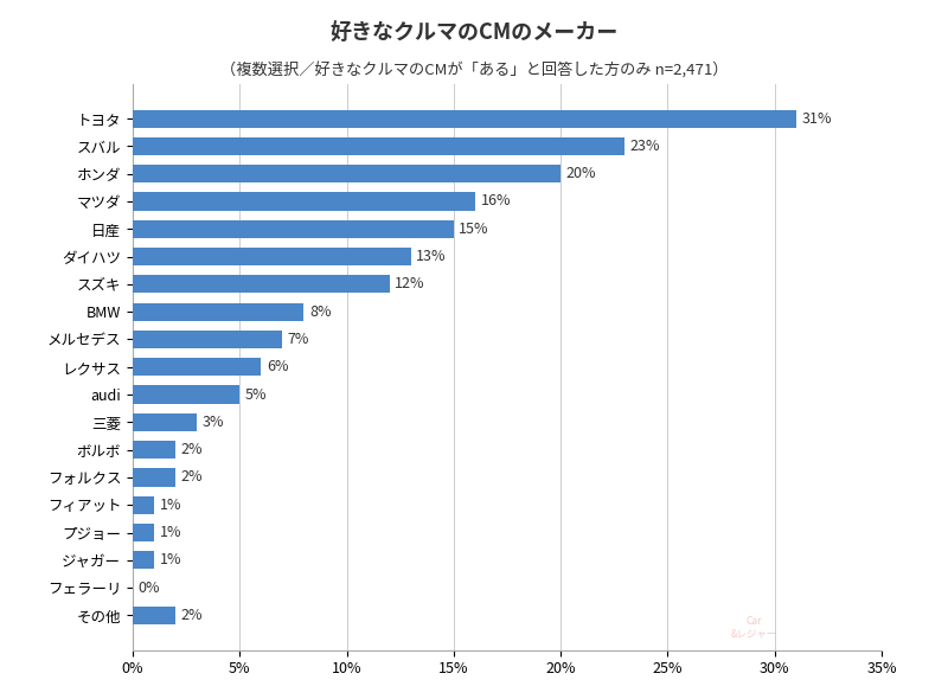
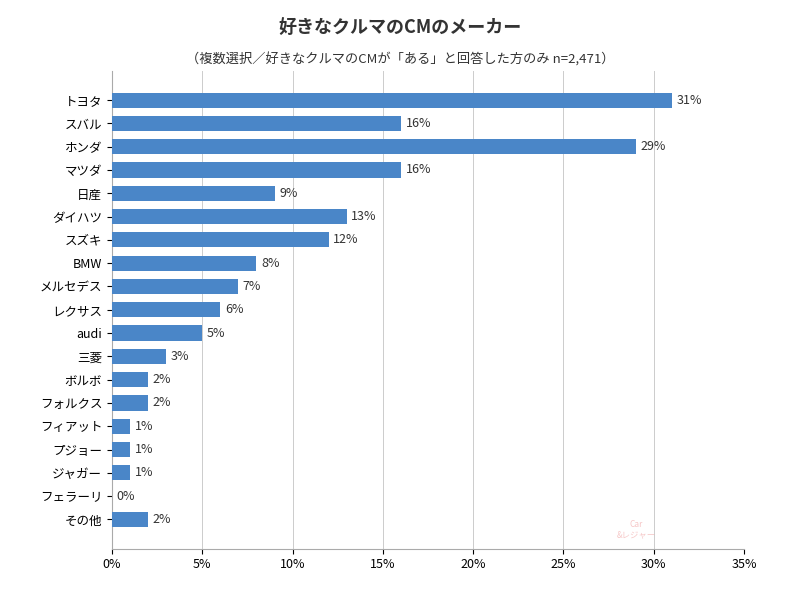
スバル: 23% -> 16%
ホンダ: 20% -> 29%
日産: 15% -> 9%
